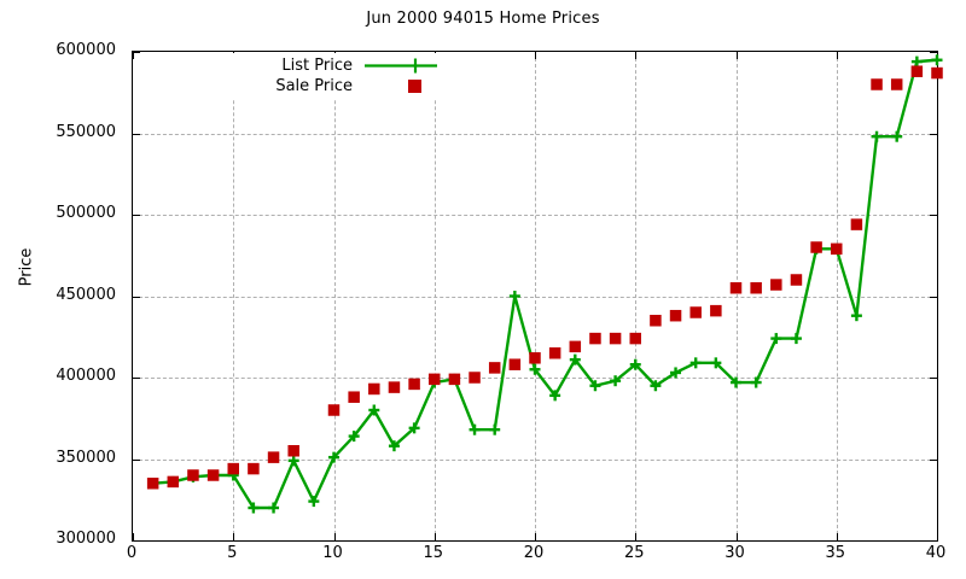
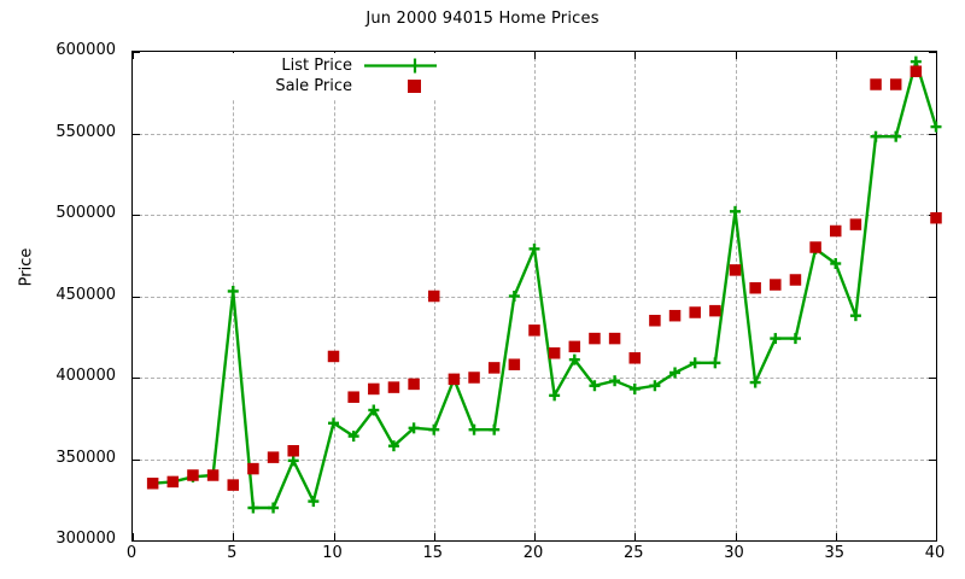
List Price/5: 340000 -> 453000
Sale Price/5: 344000 -> 334000
List Price/10: 351000 -> 372000
Sale Price/10: 380000 -> 413000
List Price/15: 397000 -> 368000
Sale Price/15: 399000 -> 450000
List Price/20: 405000 -> 479000
Sale Price/20: 412000 -> 429000
List Price/25: 408000 -> 393000
Sale Price/25: 424000 -> 412000
List Price/30: 397000 -> 502000
Sale Price/30: 455000 -> 466000
List Price/35: 479000 -> 470000
Sale Price/35: 479000 -> 490000
List Price/40: 595000 -> 554000
Sale Price/40: 587000 -> 498000
